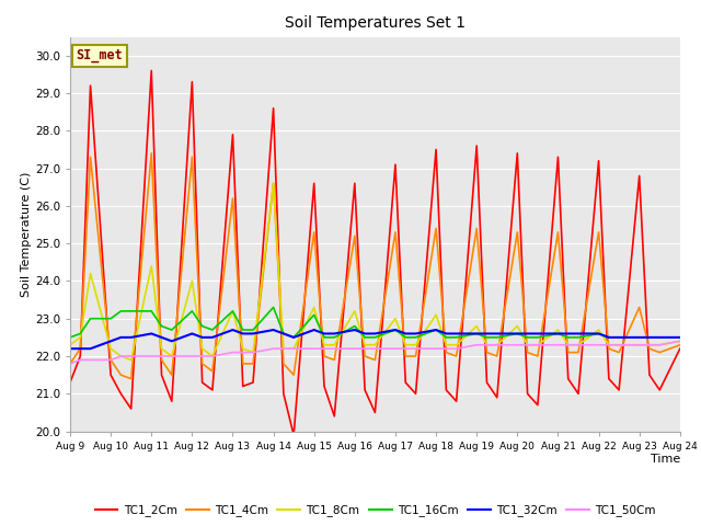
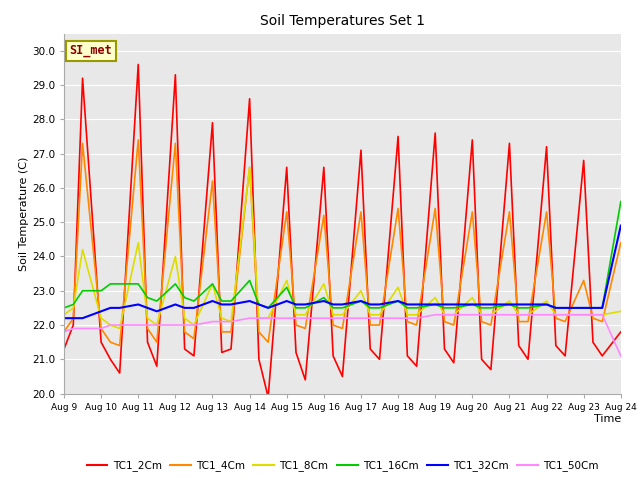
TC1_2Cm/Aug 24: 22.2 -> 21.8
TC1_4Cm/Aug 24: 22.3 -> 24.4
TC1_16Cm/Aug 24: 22.5 -> 25.6
TC1_32Cm/Aug 24: 22.5 -> 24.9
TC1_50Cm/Aug 24: 22.4 -> 21.1
